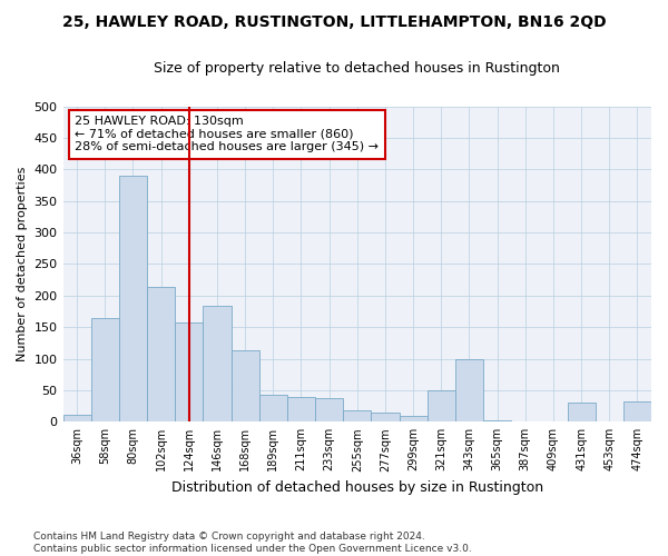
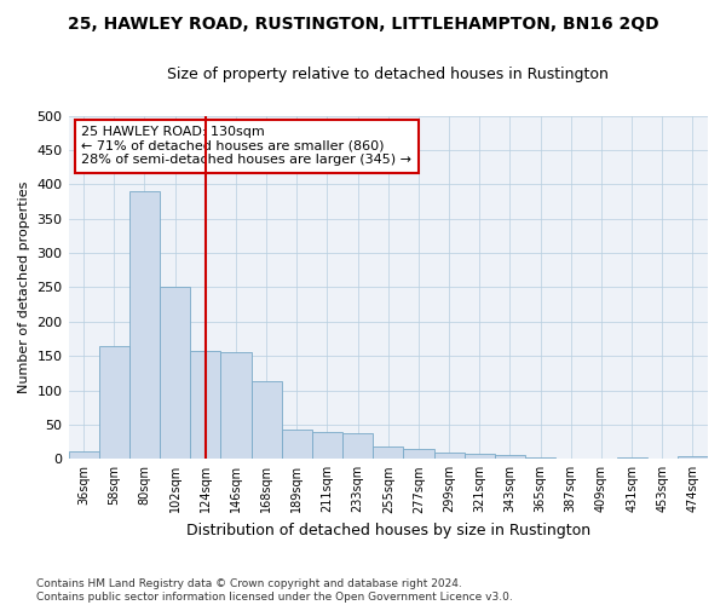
102sqm: 214 -> 250
146sqm: 184 -> 155
321sqm: 50 -> 7
343sqm: 100 -> 5
431sqm: 30 -> 2
474sqm: 32 -> 4
